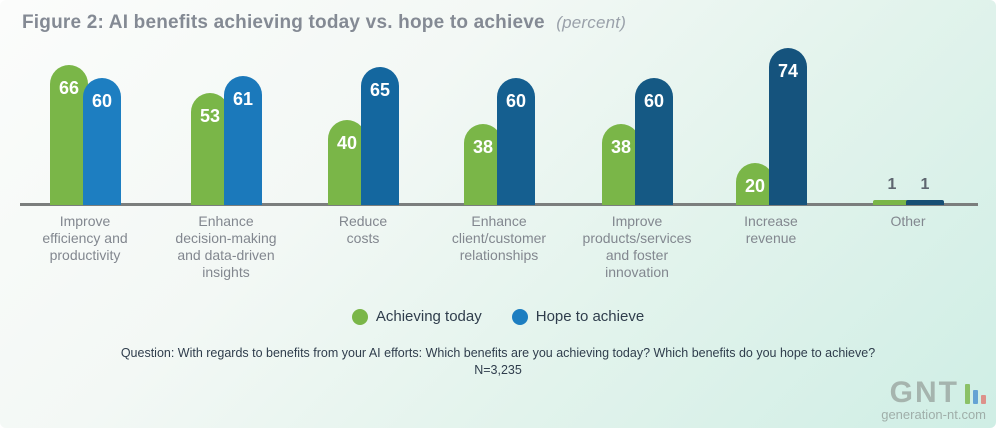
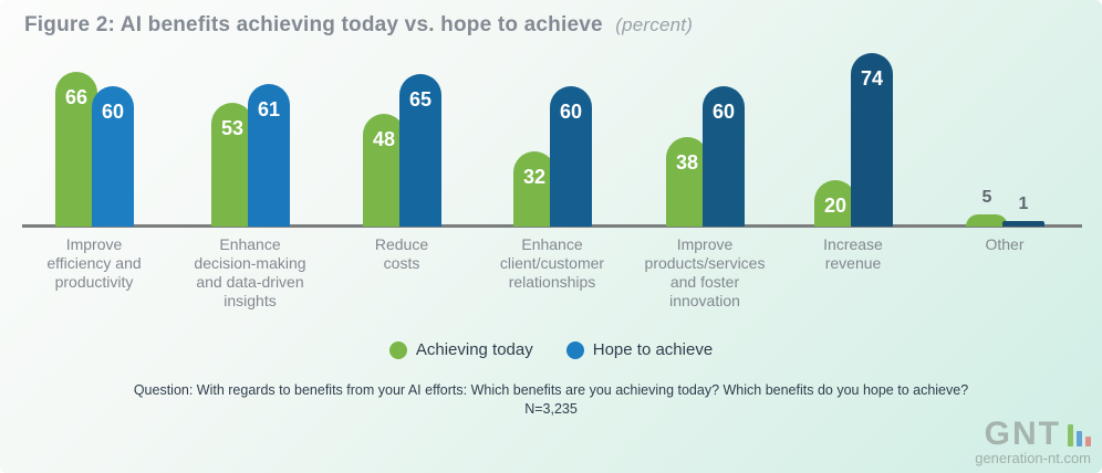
Achieving today/Reduce costs: 40 -> 48
Achieving today/Enhance client/customer relationships: 38 -> 32
Achieving today/Other: 1 -> 5
